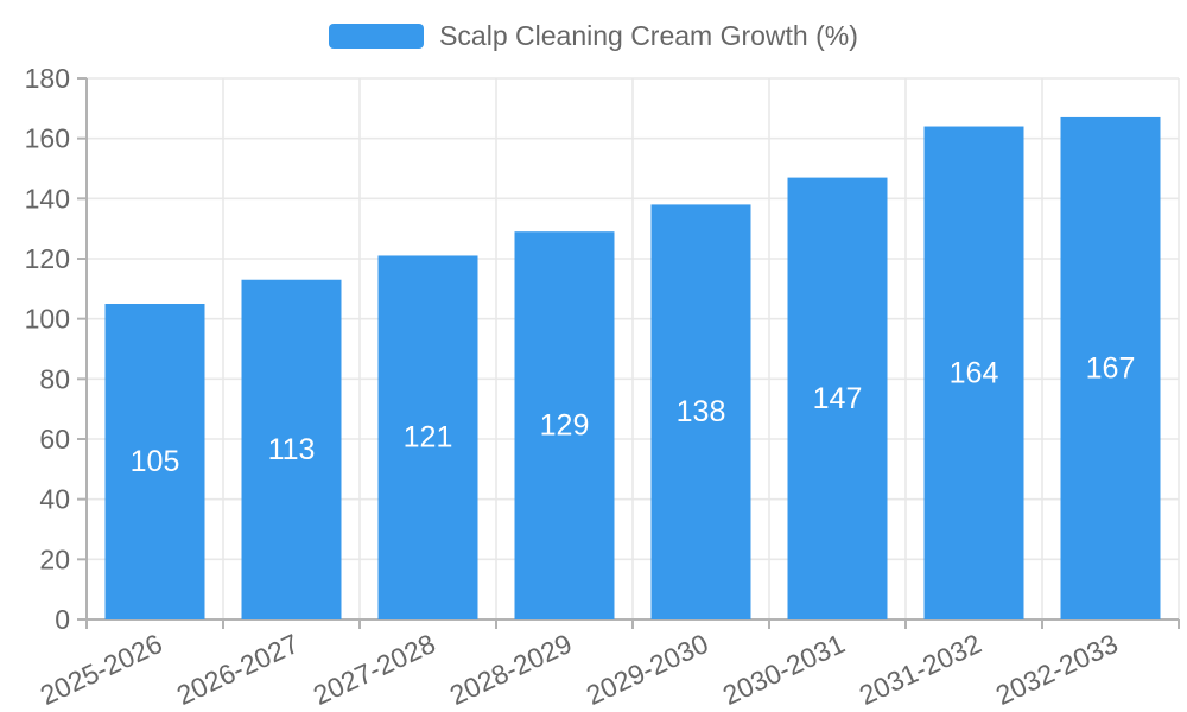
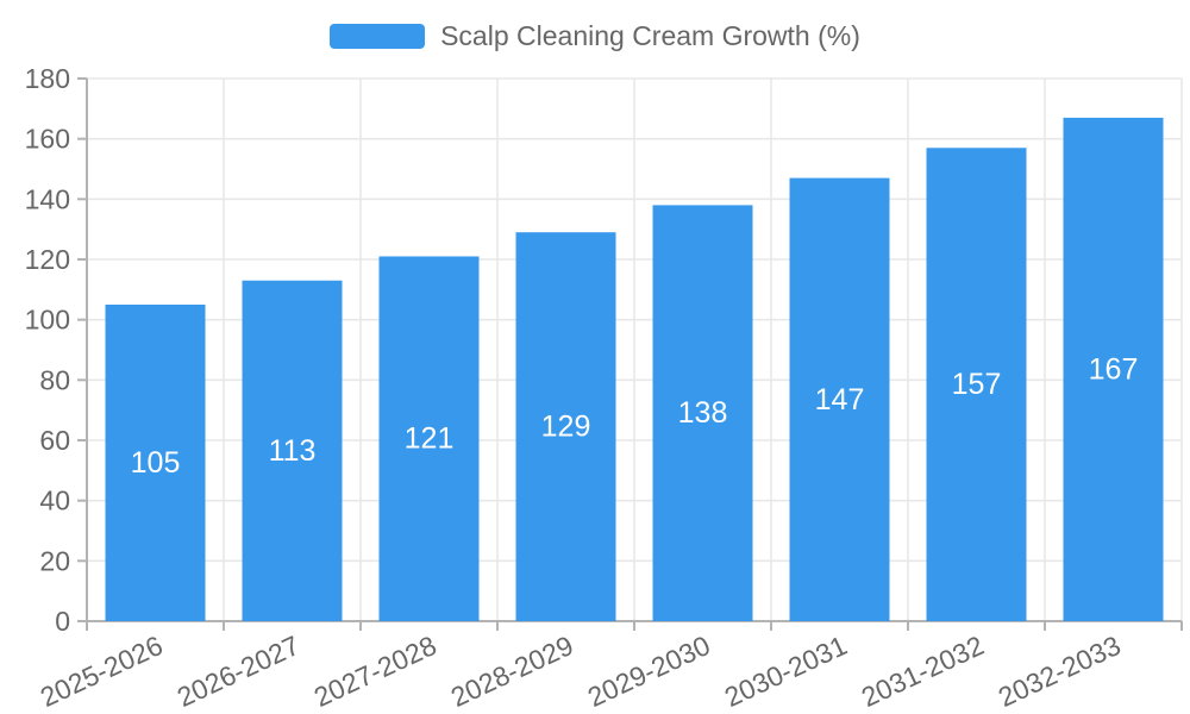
2031-2032: 164 -> 157
